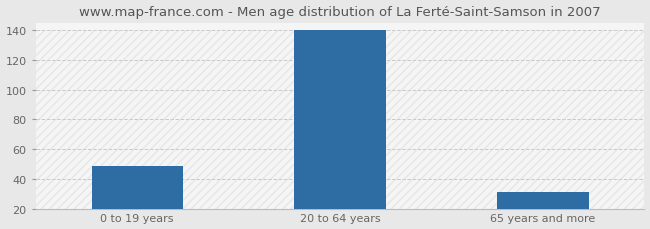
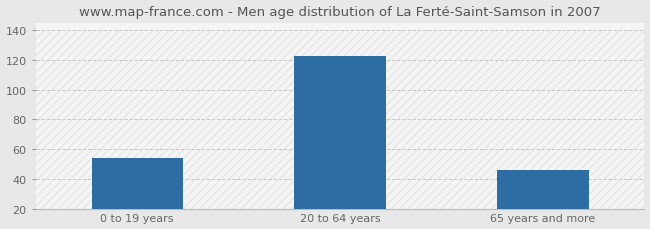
0 to 19 years: 49 -> 54
20 to 64 years: 140 -> 123
65 years and more: 31 -> 46
